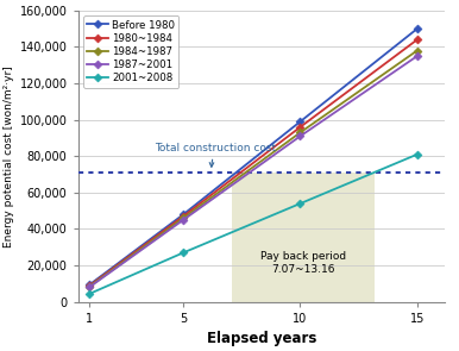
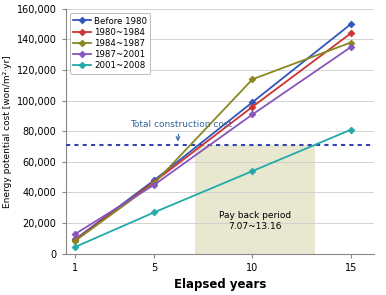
1987~2001/1: 8,000 -> 13,000
1984~1987/10: 93,000 -> 114,000
